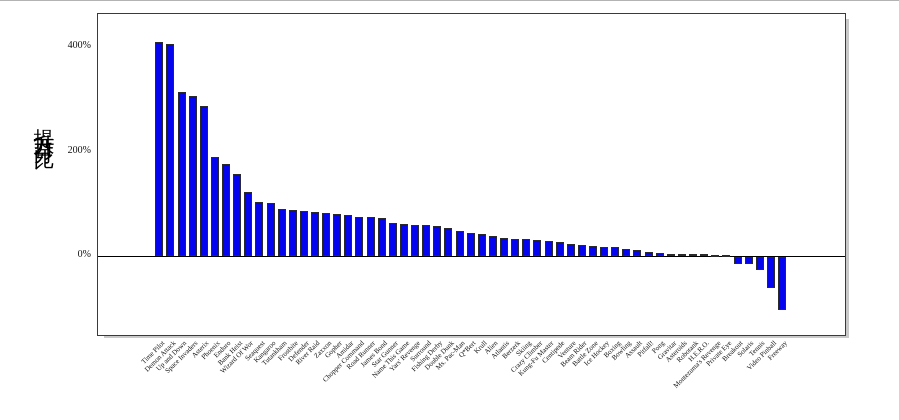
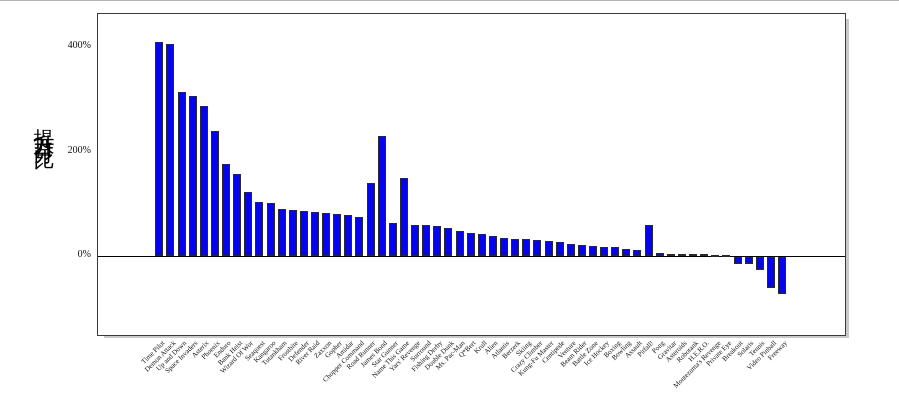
Phoenix: 190% -> 240%
Road Runner: 70% -> 140%
James Bond: 70% -> 230%
Name This Game: 60% -> 150%
Pitfall!: 10% -> 60%
Freeway: -100% -> -70%
